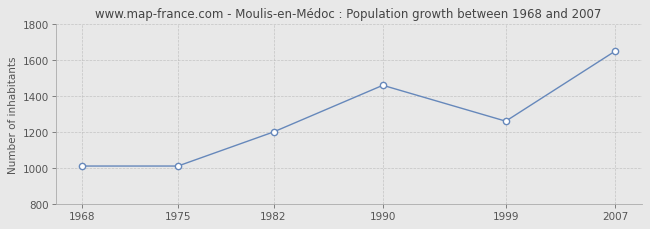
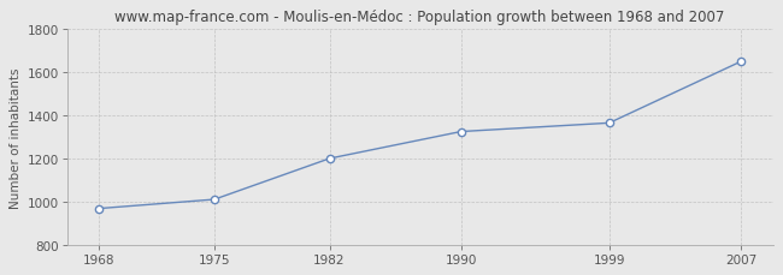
1968: 1010 -> 970
1990: 1460 -> 1320
1999: 1260 -> 1360
